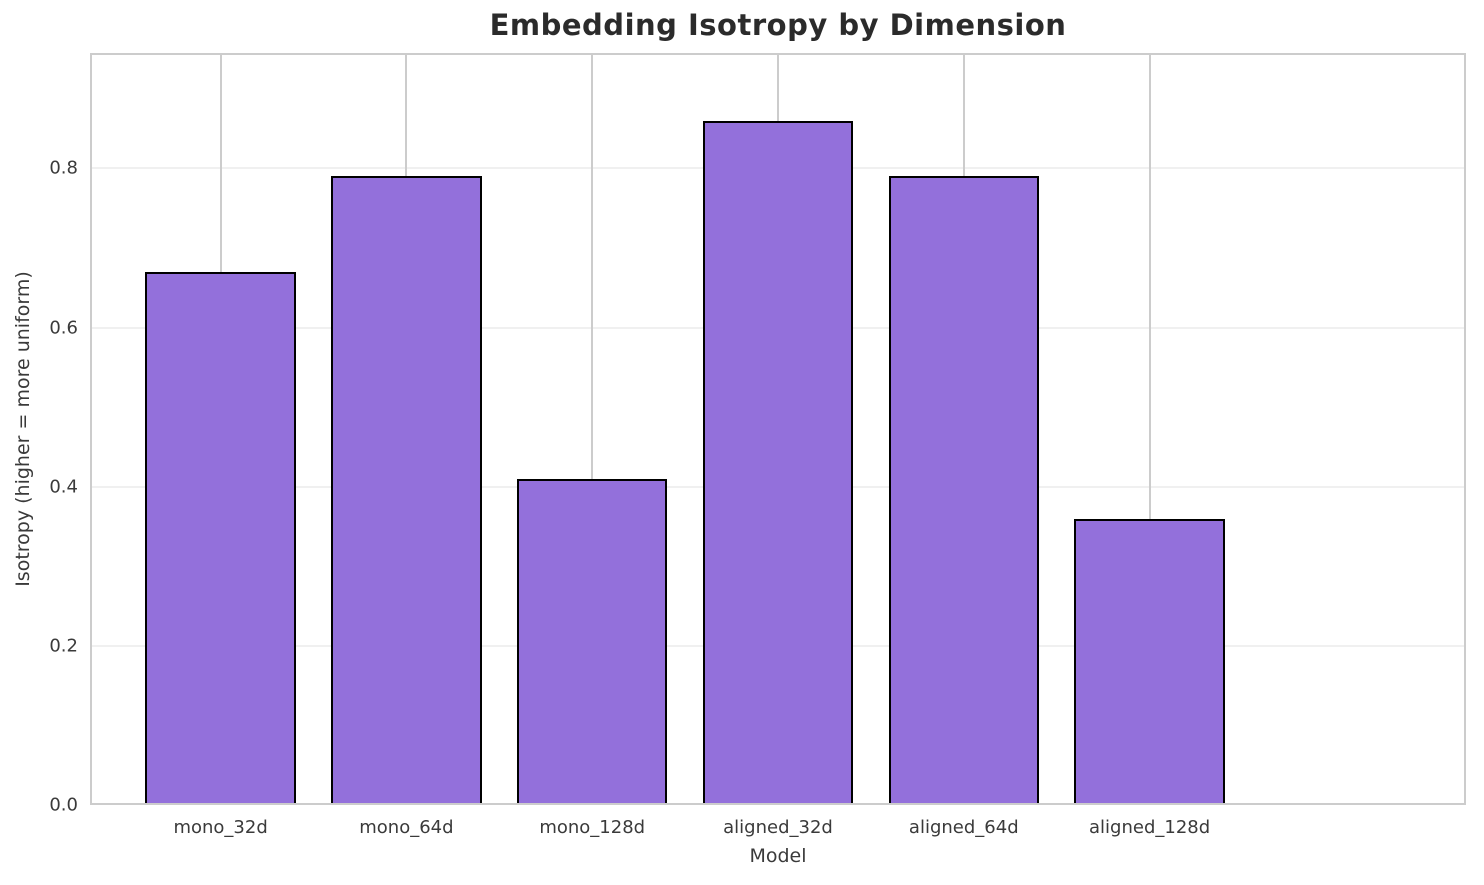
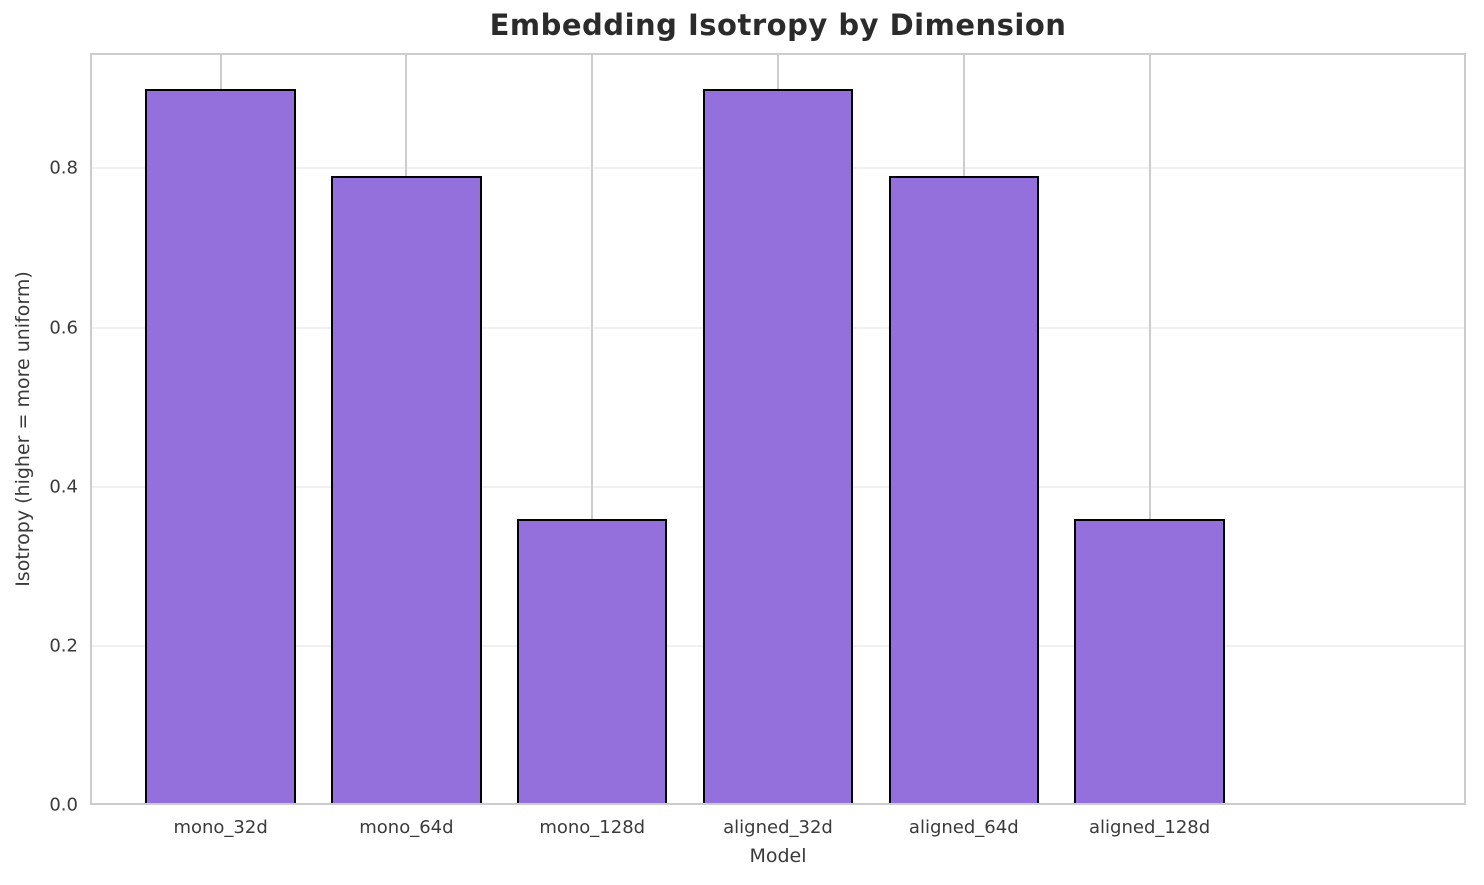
mono_32d: 0.67 -> 0.90
mono_128d: 0.41 -> 0.36
aligned_32d: 0.86 -> 0.90
